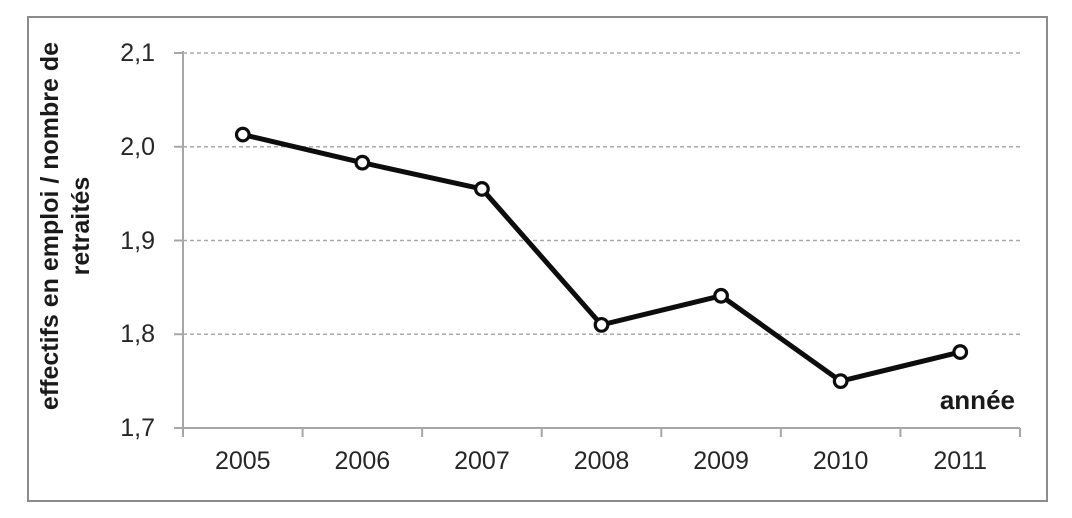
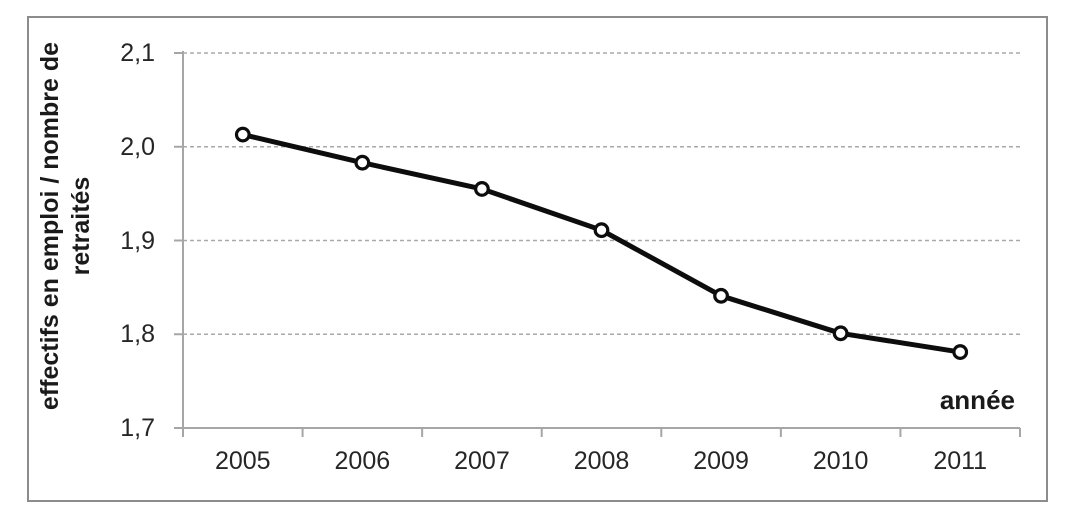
2008: 1,81 -> 1,91
2010: 1,75 -> 1,80
